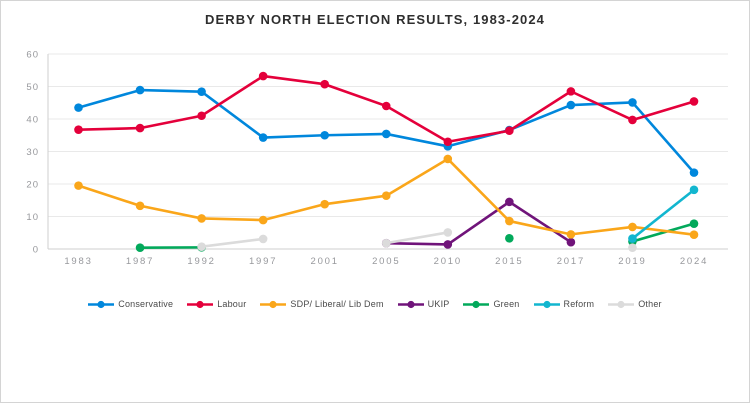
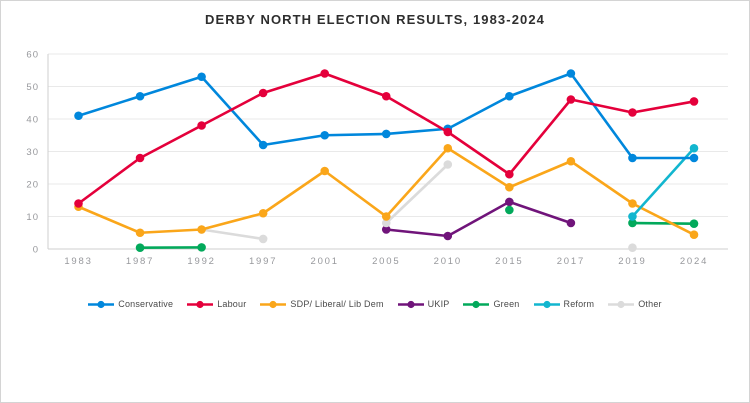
Conservative/1983: 44 -> 41
Labour/1983: 37 -> 14
SDP/ Liberal/ Lib Dem/1983: 20 -> 13
Conservative/1987: 49 -> 47
Labour/1987: 37 -> 28
SDP/ Liberal/ Lib Dem/1987: 13 -> 5
Conservative/1992: 48 -> 53
Labour/1992: 41 -> 38
SDP/ Liberal/ Lib Dem/1992: 9 -> 6
Other/1992: 1 -> 6
Conservative/1997: 34 -> 32
Labour/1997: 53 -> 48
SDP/ Liberal/ Lib Dem/1997: 9 -> 11
Labour/2001: 51 -> 54
SDP/ Liberal/ Lib Dem/2001: 14 -> 24
Labour/2005: 44 -> 47
SDP/ Liberal/ Lib Dem/2005: 16 -> 10
UKIP/2005: 2 -> 6
Other/2005: 2 -> 8
Conservative/2010: 32 -> 37
Labour/2010: 33 -> 36
SDP/ Liberal/ Lib Dem/2010: 28 -> 31
UKIP/2010: 1 -> 4
Other/2010: 5 -> 26
Conservative/2015: 37 -> 47
Labour/2015: 36 -> 23
SDP/ Liberal/ Lib Dem/2015: 9 -> 19
Green/2015: 3 -> 12
Conservative/2017: 44 -> 54
Labour/2017: 48 -> 46
SDP/ Liberal/ Lib Dem/2017: 4 -> 27
UKIP/2017: 2 -> 8
Conservative/2019: 45 -> 28
Labour/2019: 40 -> 42
SDP/ Liberal/ Lib Dem/2019: 7 -> 14
Green/2019: 2 -> 8
Reform/2019: 3 -> 10
Conservative/2024: 24 -> 28
Reform/2024: 18 -> 31
